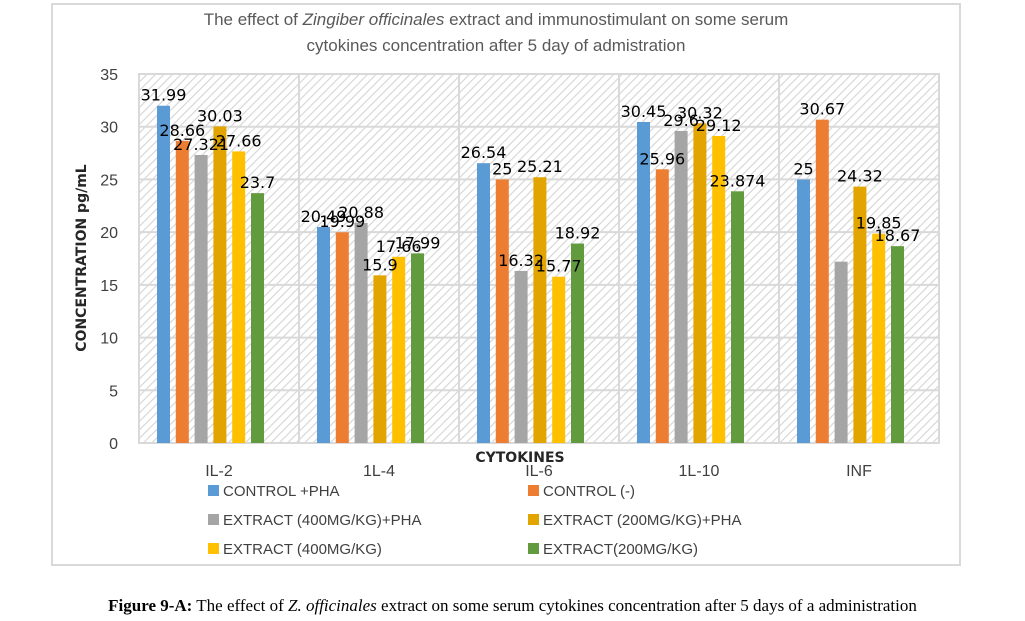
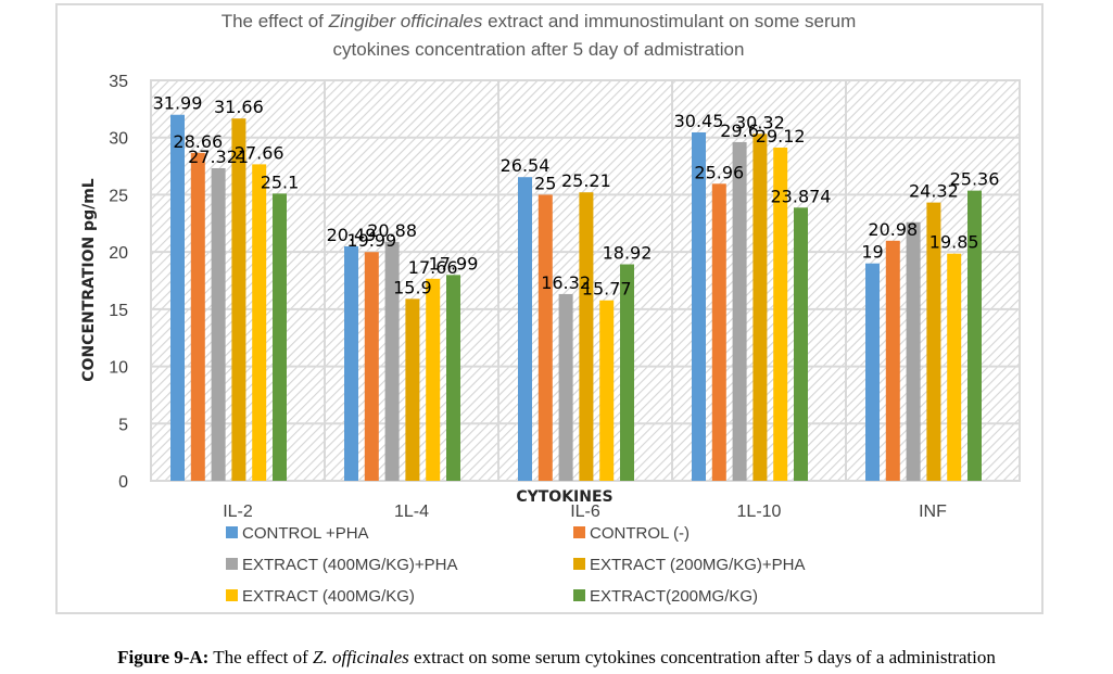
EXTRACT (200MG/KG)+PHA/IL-2: 30.03 -> 31.66
EXTRACT(200MG/KG)/IL-2: 23.7 -> 25.1
CONTROL +PHA/INF: 25 -> 19
CONTROL (-)/INF: 30.67 -> 20.98
EXTRACT (400MG/KG)+PHA/INF: 17.2 -> 22.6
EXTRACT(200MG/KG)/INF: 18.67 -> 25.36
